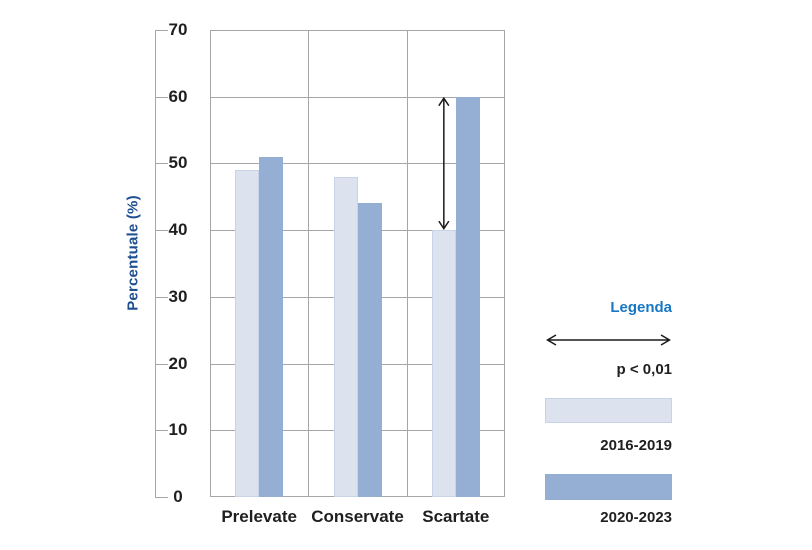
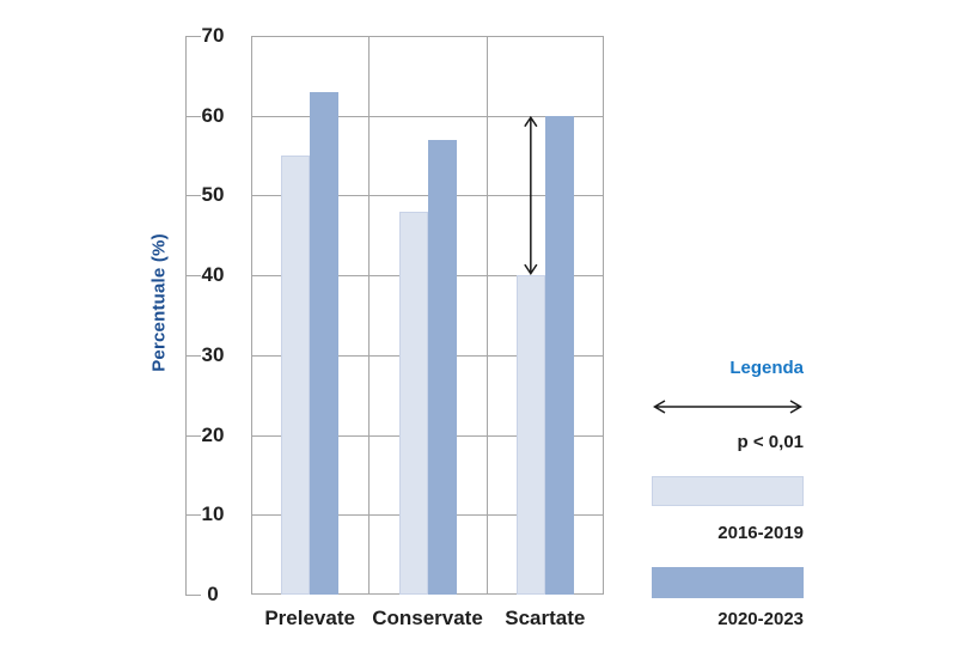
2016-2019/Prelevate: 49 -> 55
2020-2023/Prelevate: 51 -> 63
2020-2023/Conservate: 44 -> 57
